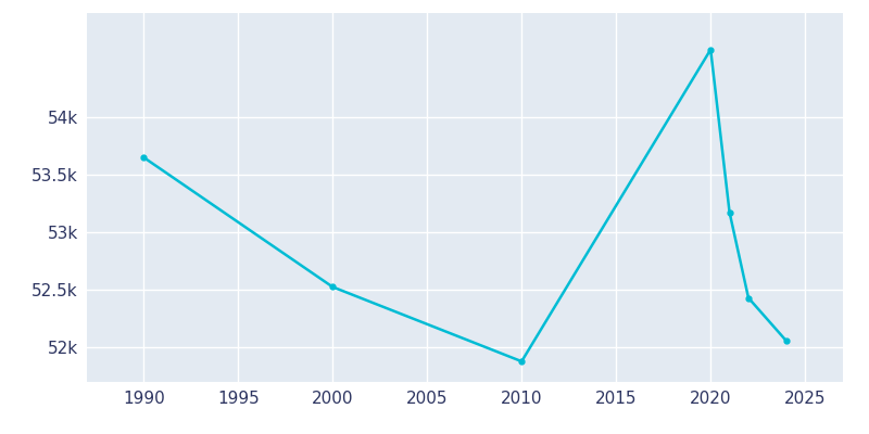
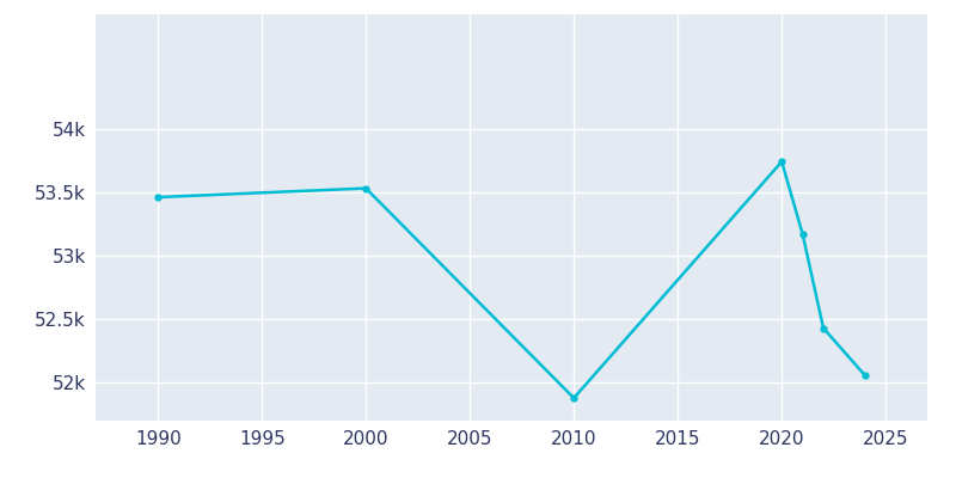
1990: 53.65k -> 53.46k
2000: 52.52k -> 53.53k
2020: 54.58k -> 53.74k
